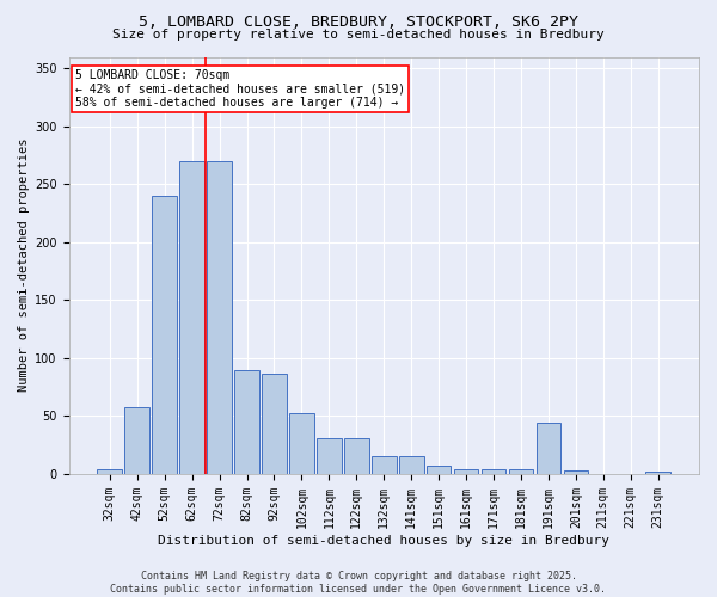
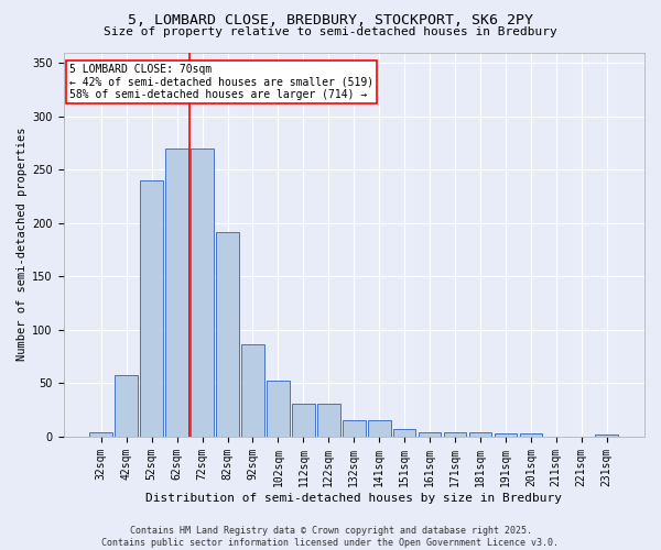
82sqm: 90 -> 192
191sqm: 44 -> 3
